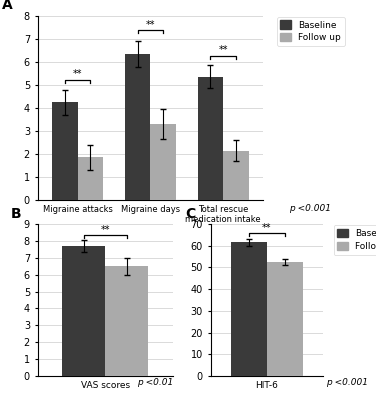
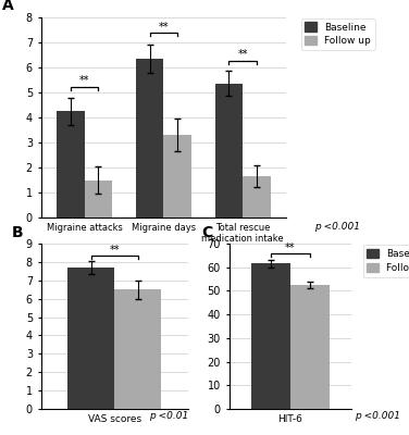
Follow up/Migraine attacks: 1.85 -> 1.50
Follow up/Total rescue medication intake: 2.15 -> 1.65
